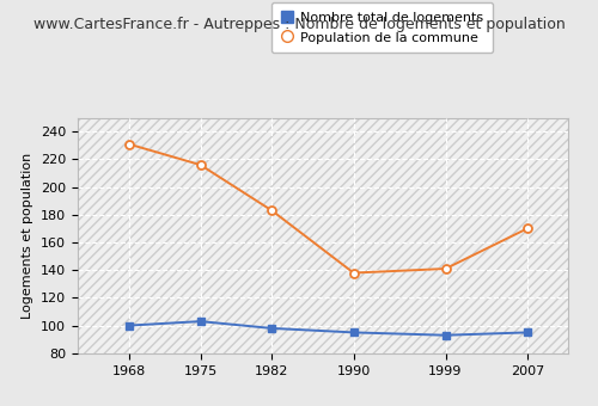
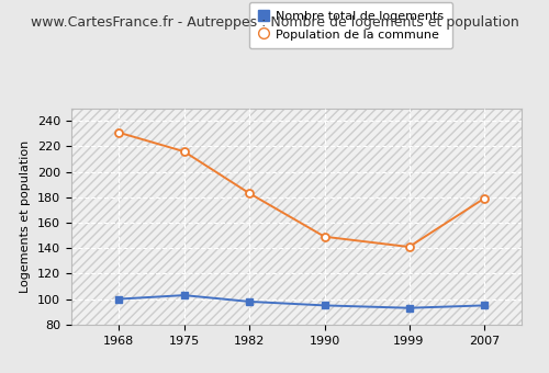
Population de la commune/1990: 138 -> 149
Population de la commune/2007: 170 -> 179
